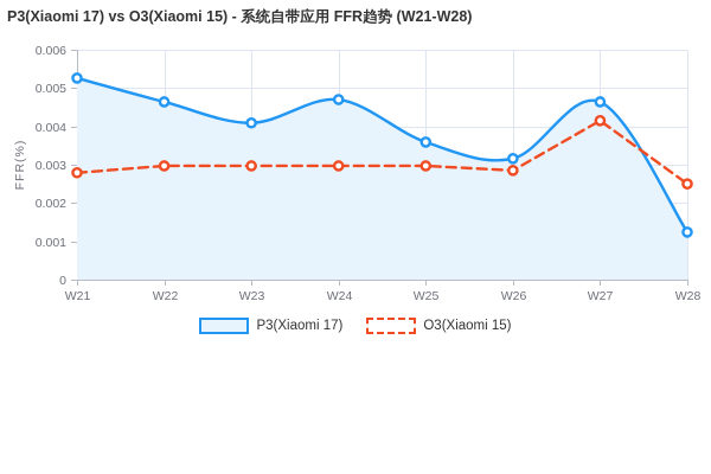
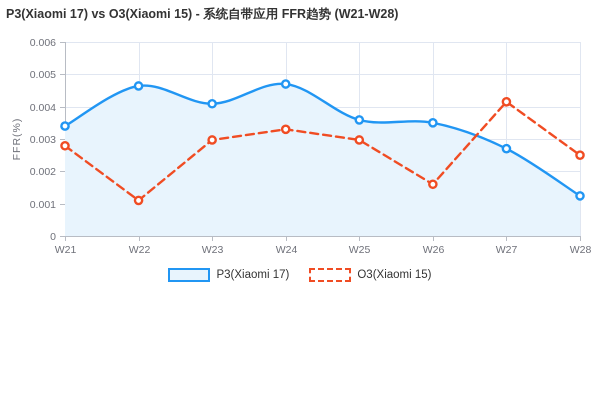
P3(Xiaomi 17)/W21: 0.0053 -> 0.0034
O3(Xiaomi 15)/W22: 0.0030 -> 0.0011
O3(Xiaomi 15)/W24: 0.0030 -> 0.0033
P3(Xiaomi 17)/W26: 0.0032 -> 0.0035
O3(Xiaomi 15)/W26: 0.0029 -> 0.0016
P3(Xiaomi 17)/W27: 0.0046 -> 0.0027
